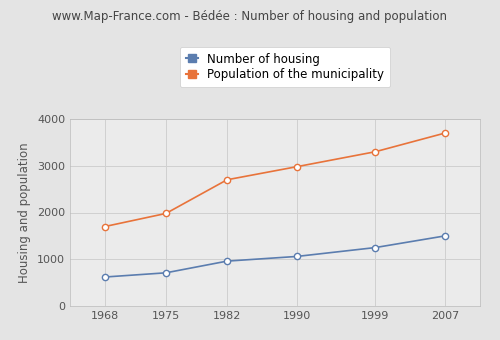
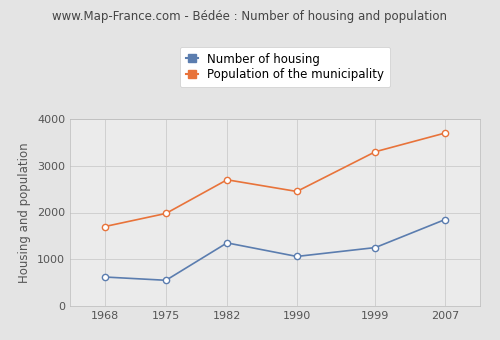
Number of housing/1975: 710 -> 550
Number of housing/1982: 960 -> 1350
Population of the municipality/1990: 2980 -> 2450
Number of housing/2007: 1500 -> 1850
